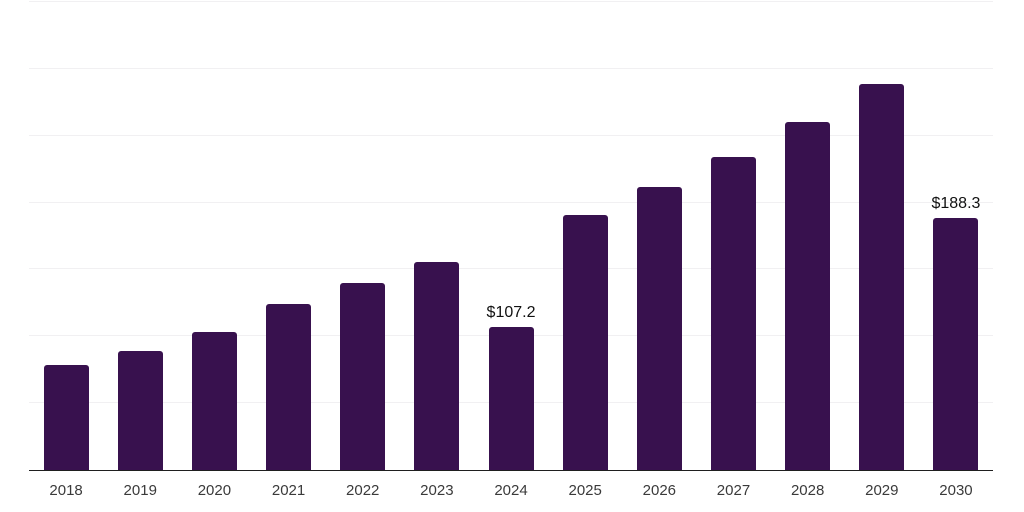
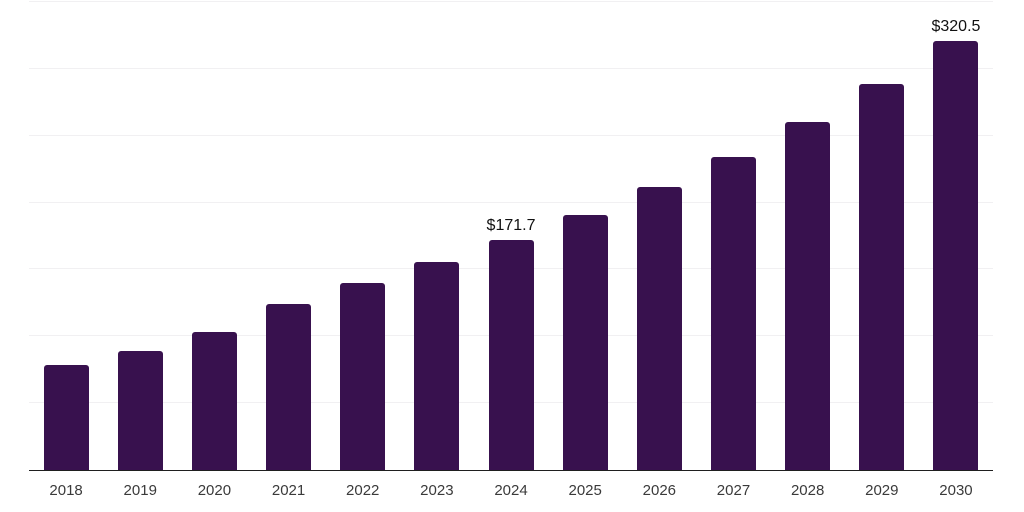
2024: $107.2 -> $171.7
2030: $188.3 -> $320.5
